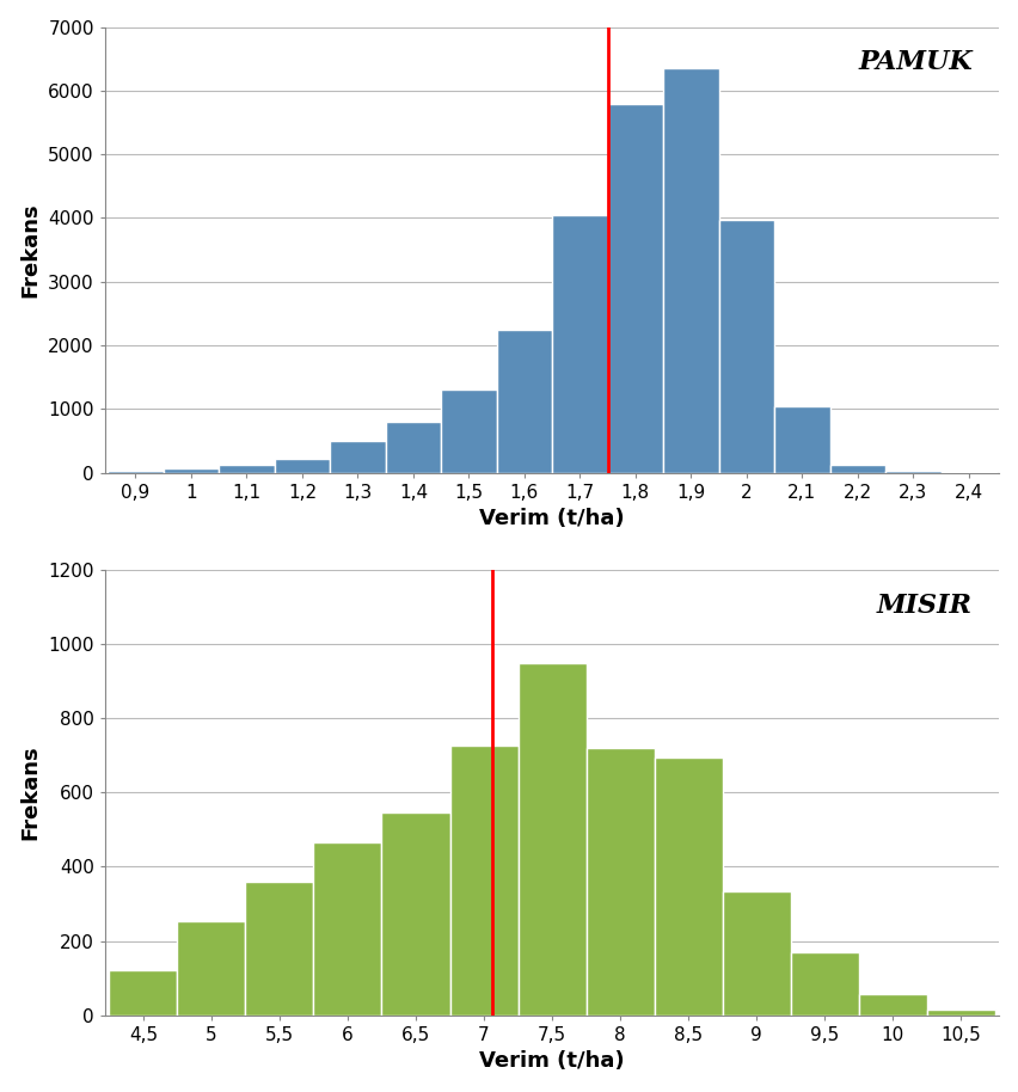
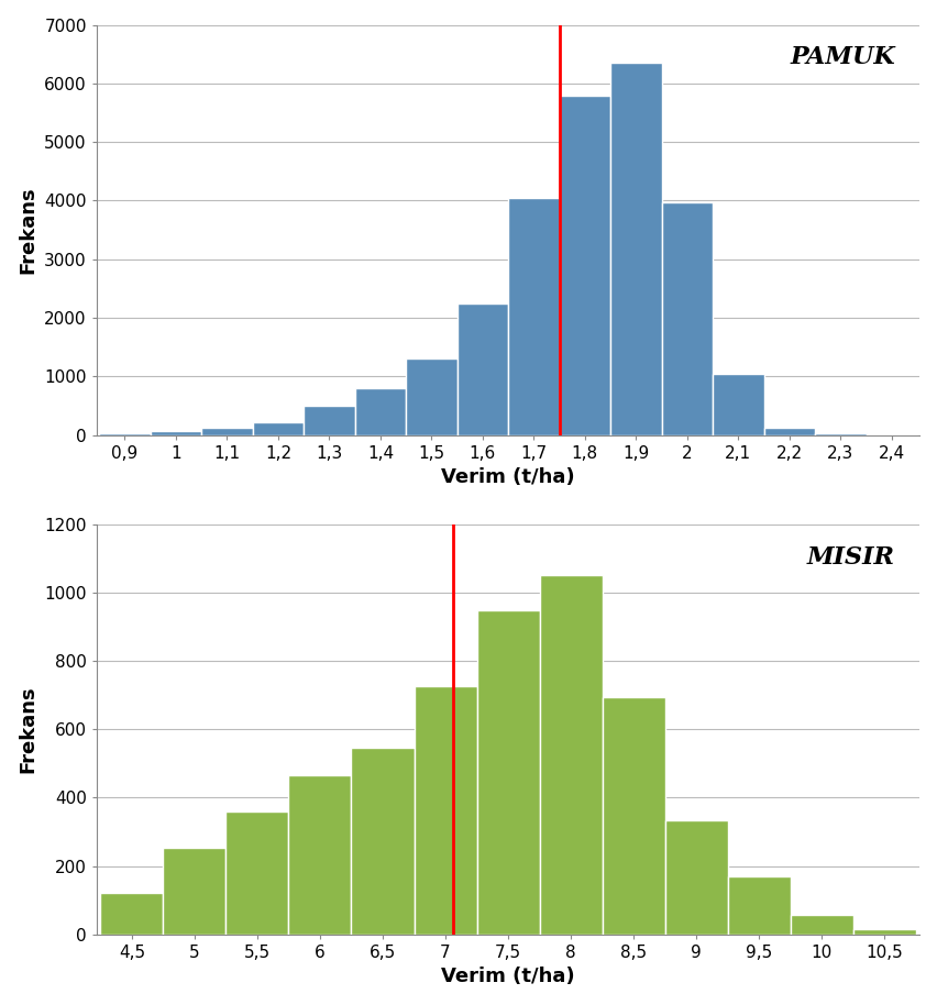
8: 720 -> 1050
